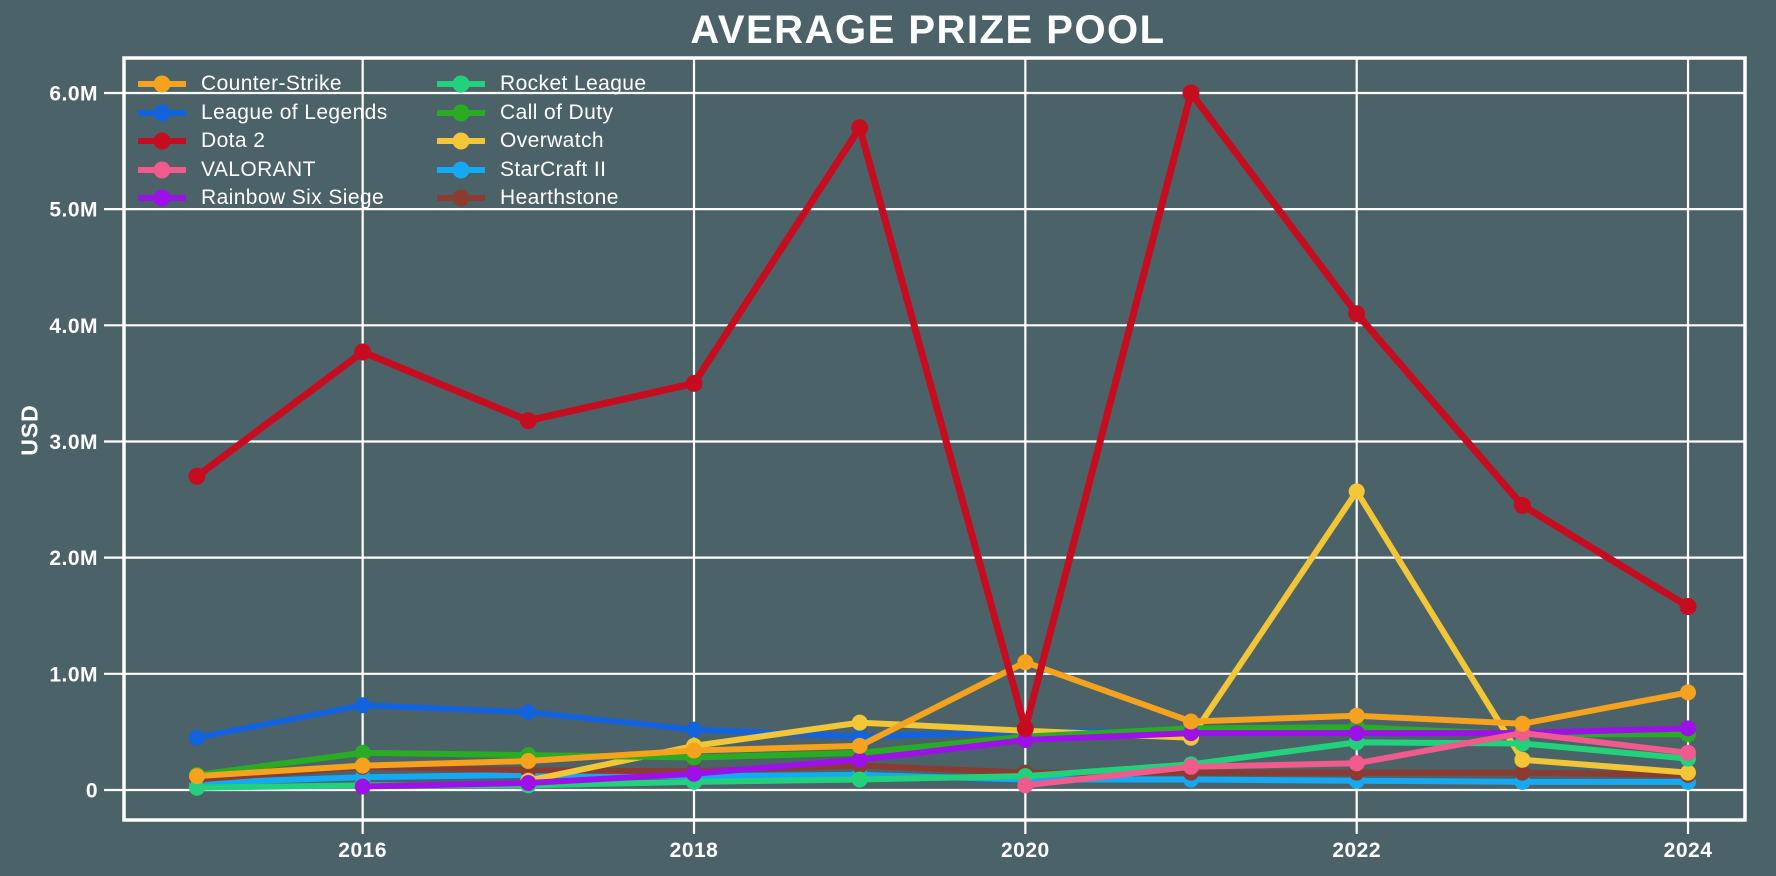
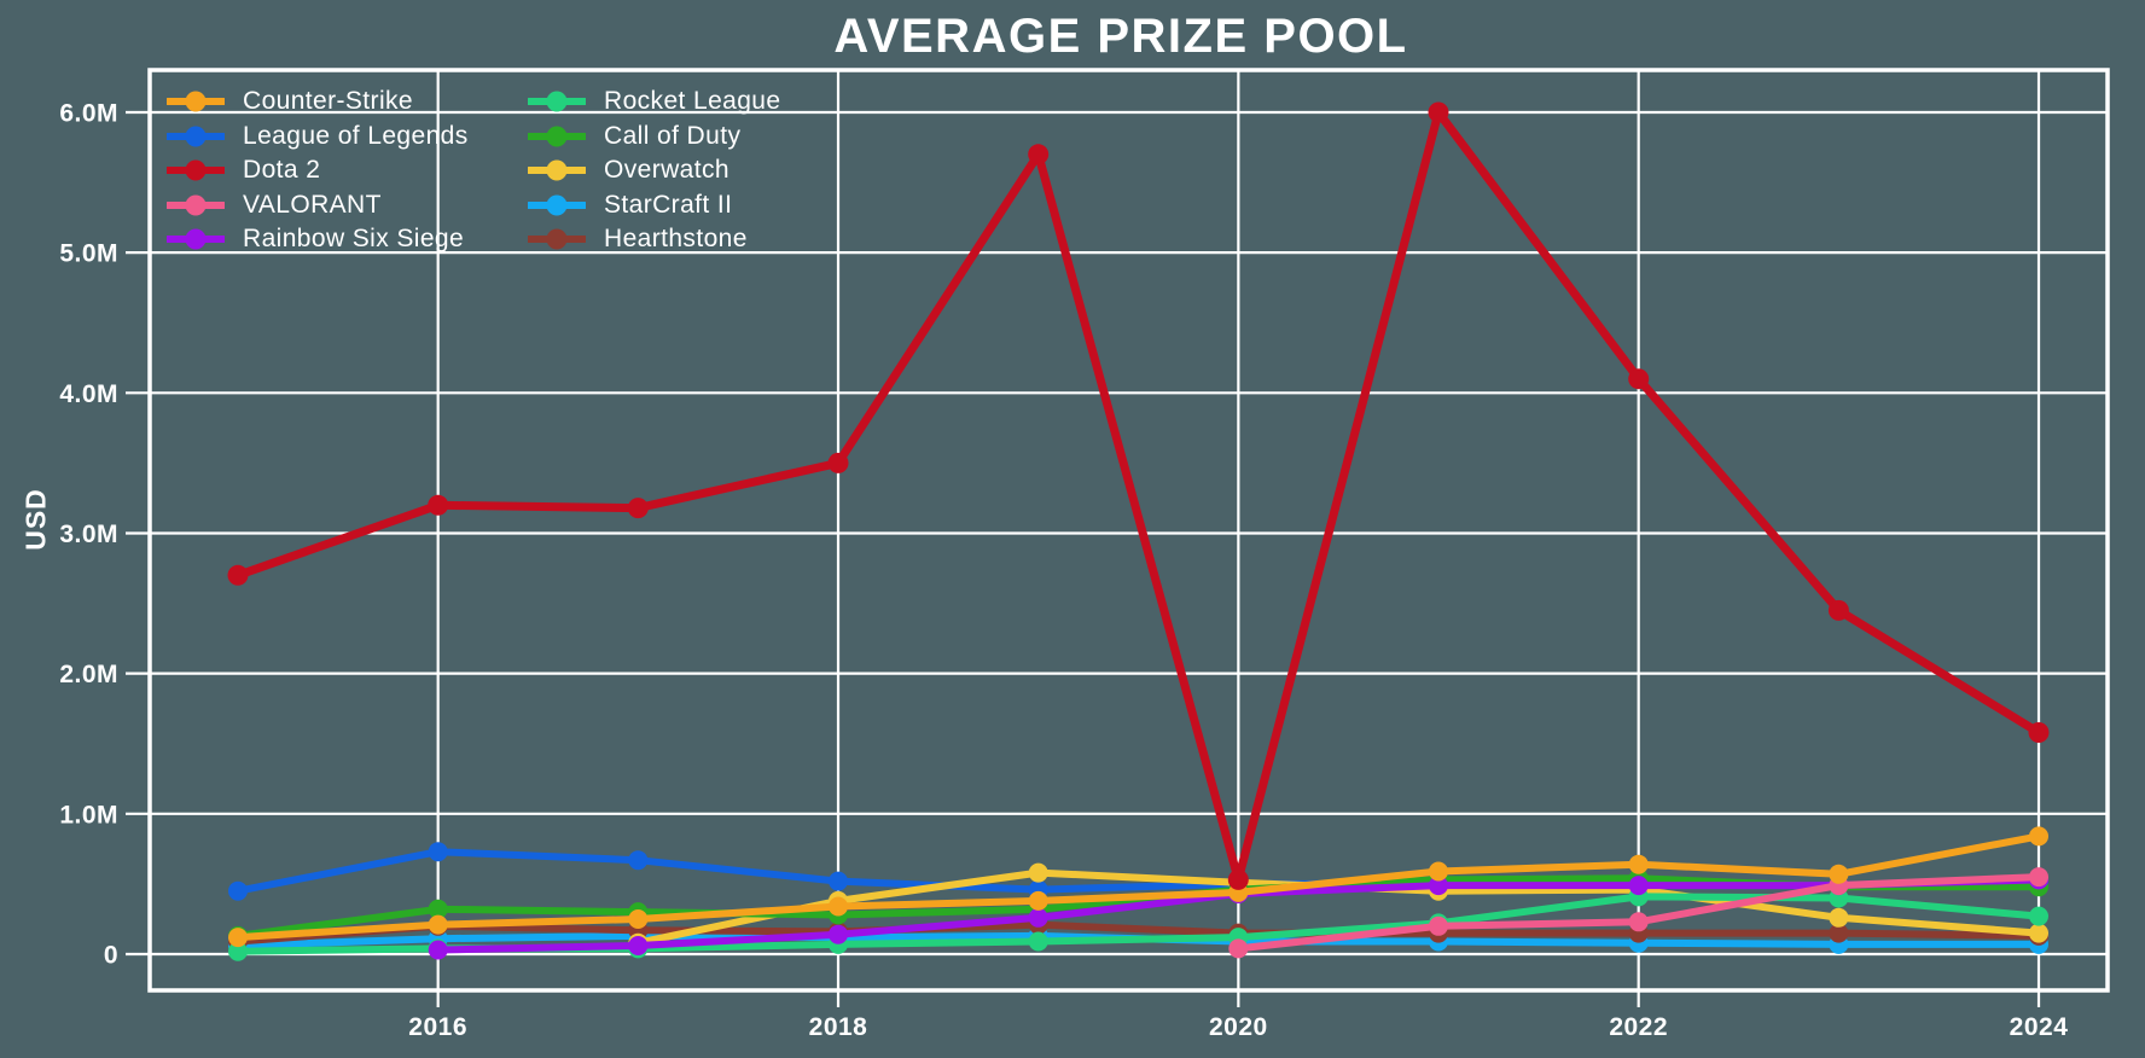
Dota 2/2016: 3.77M -> 3.20M
Counter-Strike/2020: 1.10M -> 0.44M
Overwatch/2022: 2.57M -> 0.46M
VALORANT/2024: 0.32M -> 0.55M
